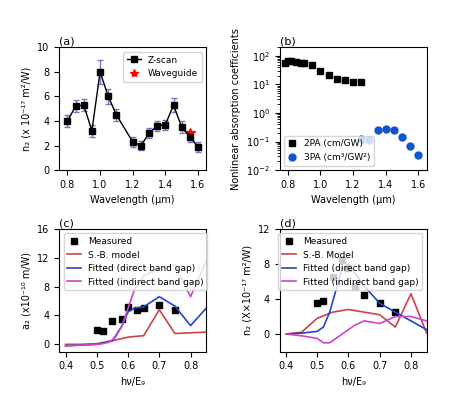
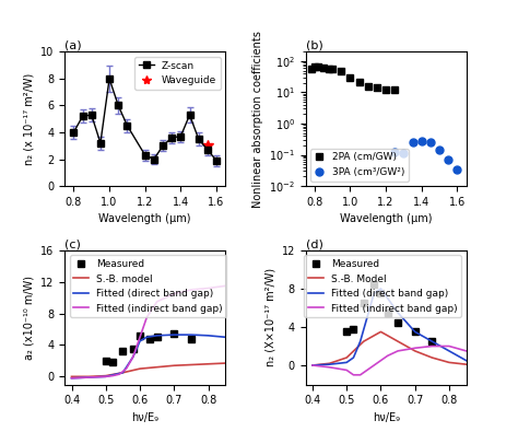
(c)/S.-B. model/0.7: 4.8 -> 1.4
(c)/Fitted (direct band gap)/0.7: 6.6 -> 5.3
(c)/Fitted (direct band gap)/0.8: 2.6 -> 5.2
(c)/Fitted (indirect band gap)/0.8: 6.6 -> 11.2
(d)/S.-B. Model/0.5: 1.8 -> 0.8
(d)/S.-B. Model/0.6: 2.8 -> 3.5
(d)/S.-B. Model/0.7: 2.2 -> 1.5
(d)/Fitted (indirect band gap)/0.7: 1.2 -> 1.8
(d)/S.-B. Model/0.8: 4.6 -> 0.3
